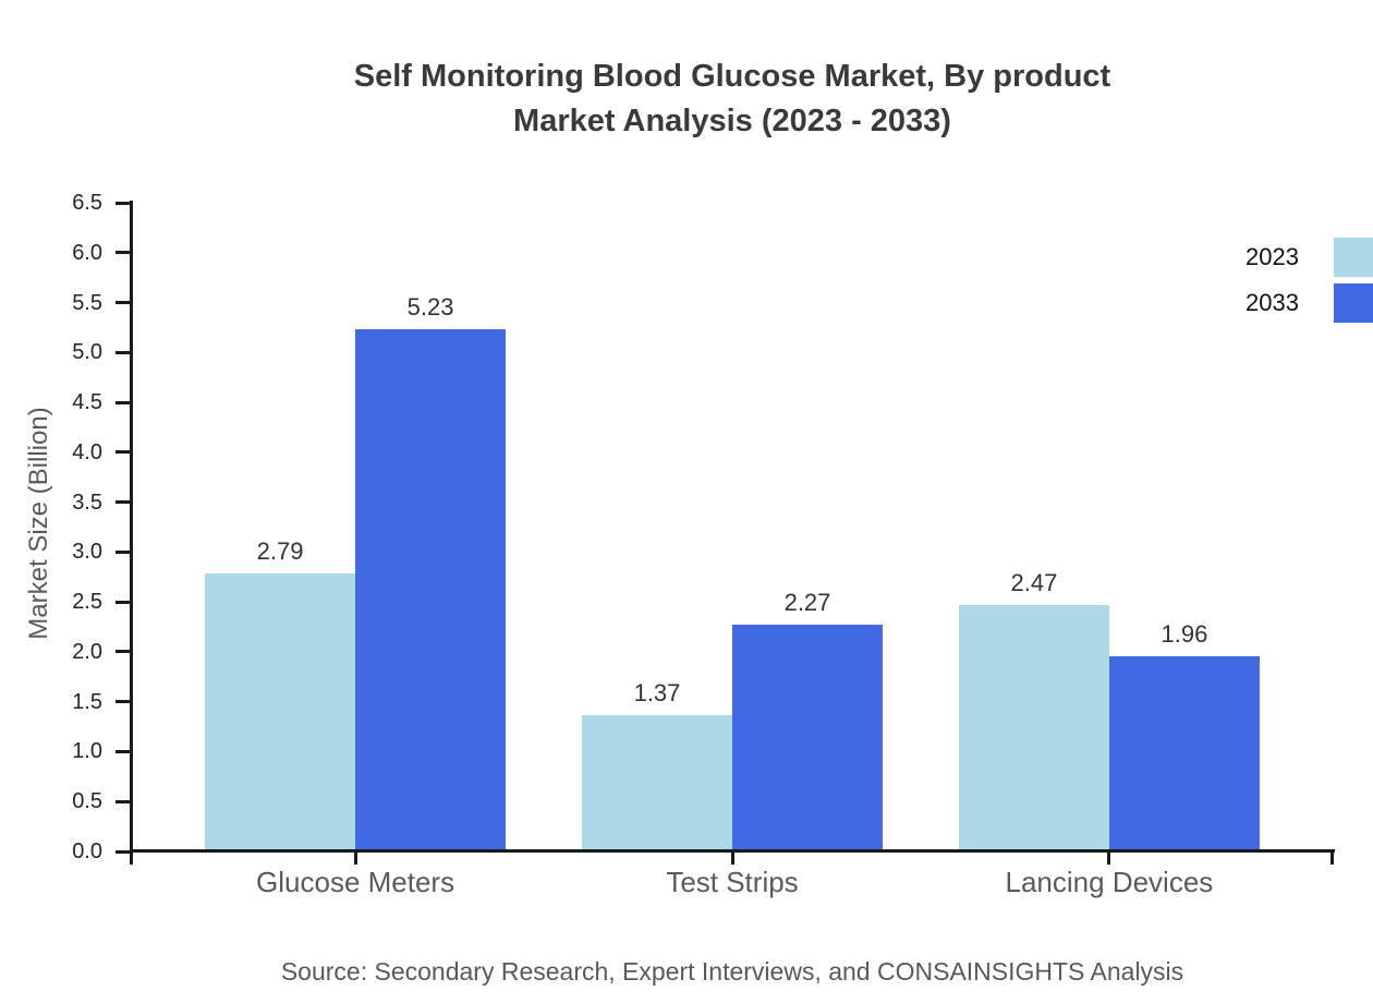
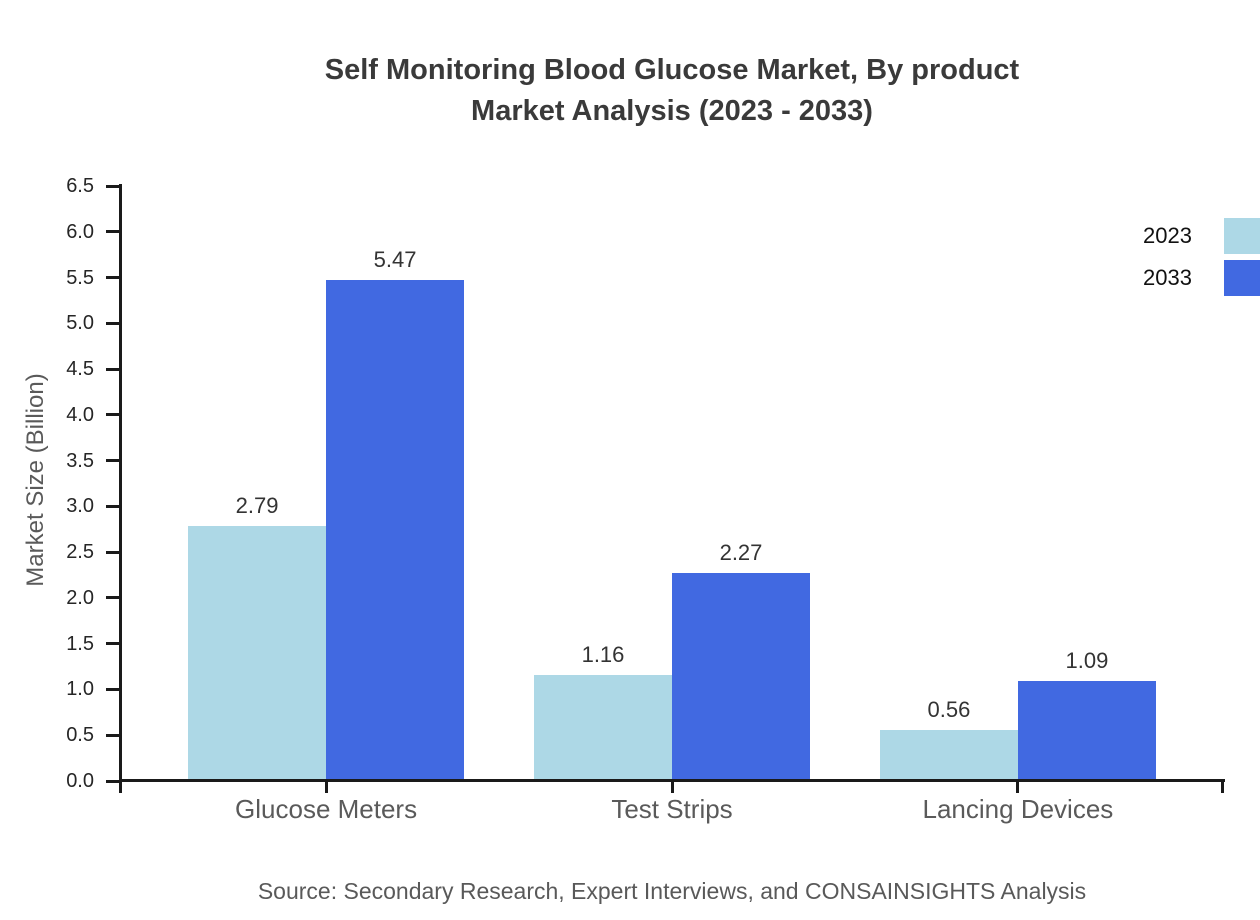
2033/Glucose Meters: 5.23 -> 5.47
2023/Test Strips: 1.37 -> 1.16
2023/Lancing Devices: 2.47 -> 0.56
2033/Lancing Devices: 1.96 -> 1.09
